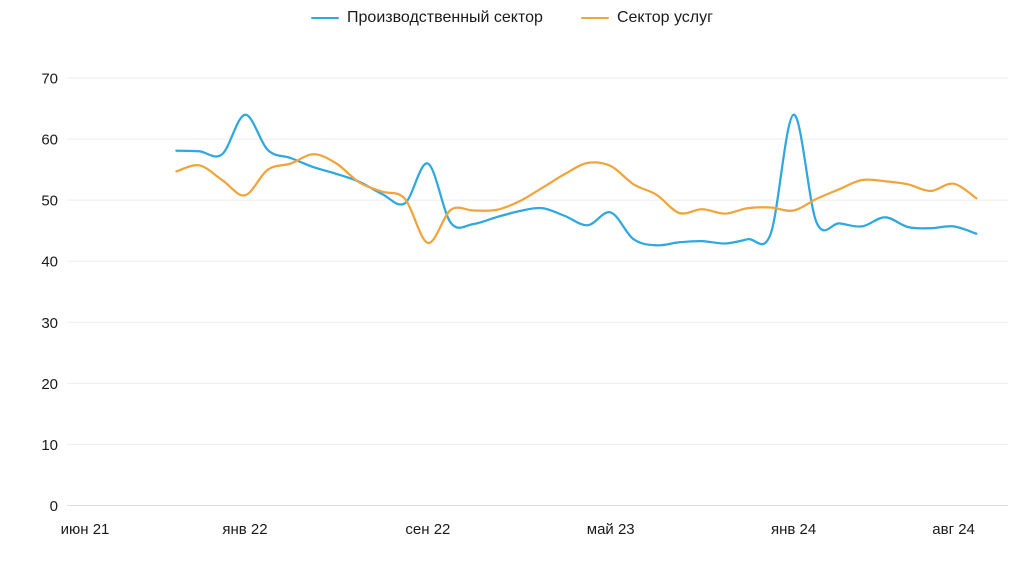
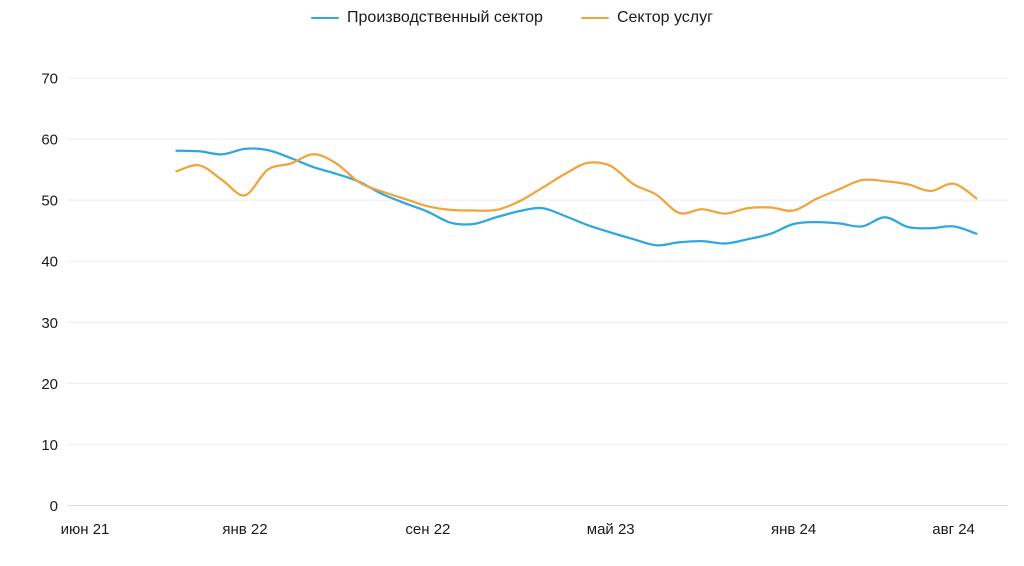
Производственный сектор/янв 22: 64 -> 58
Производственный сектор/сен 22: 56 -> 48
Сектор услуг/сен 22: 43 -> 49
Производственный сектор/май 23: 48 -> 45
Производственный сектор/янв 24: 64 -> 46
